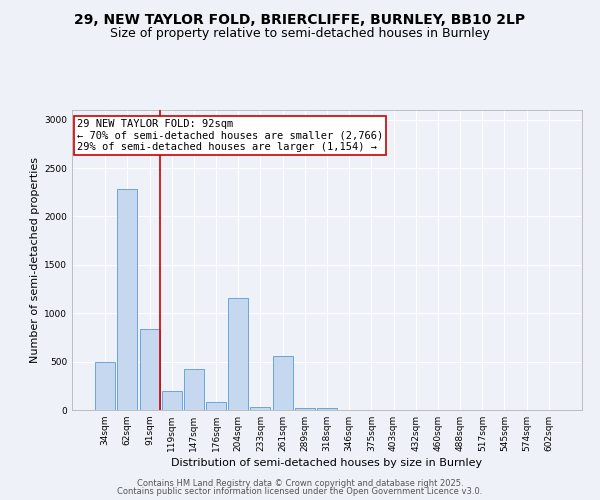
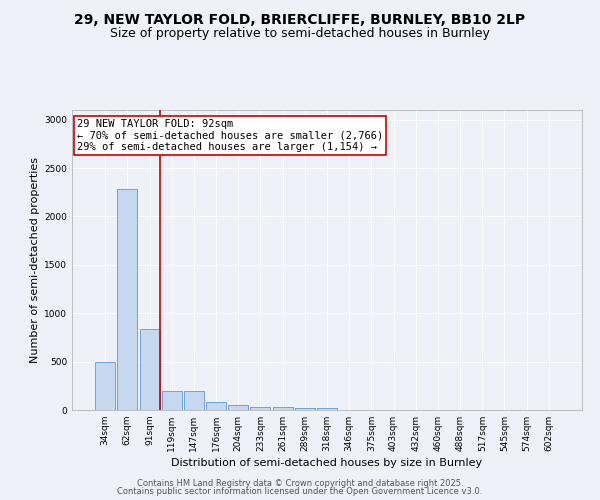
147sqm: 420 -> 200
204sqm: 1160 -> 50
261sqm: 560 -> 30
